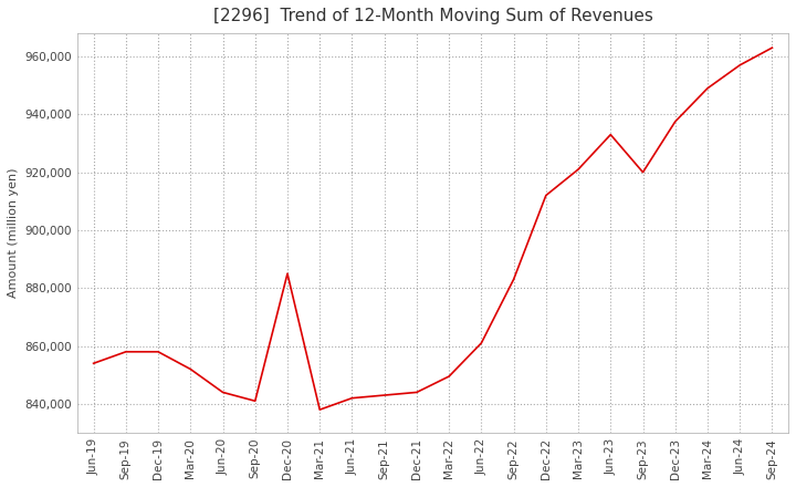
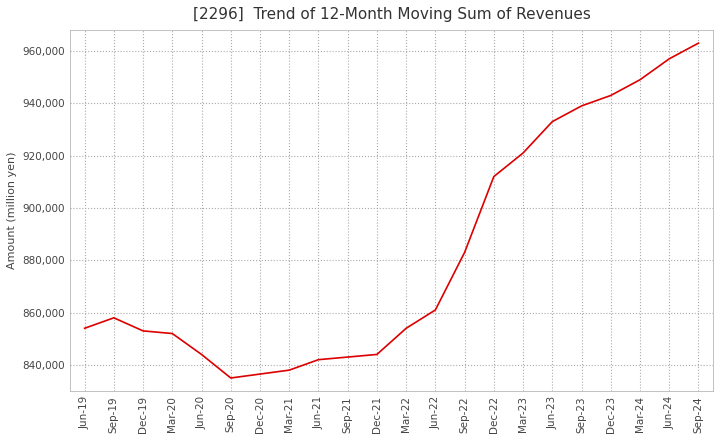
Dec-19: 858,000 -> 853,000
Sep-20: 841,000 -> 835,000
Dec-20: 885,000 -> 836,500
Mar-22: 849,500 -> 854,000
Sep-23: 920,000 -> 939,000
Dec-23: 937,500 -> 943,000
